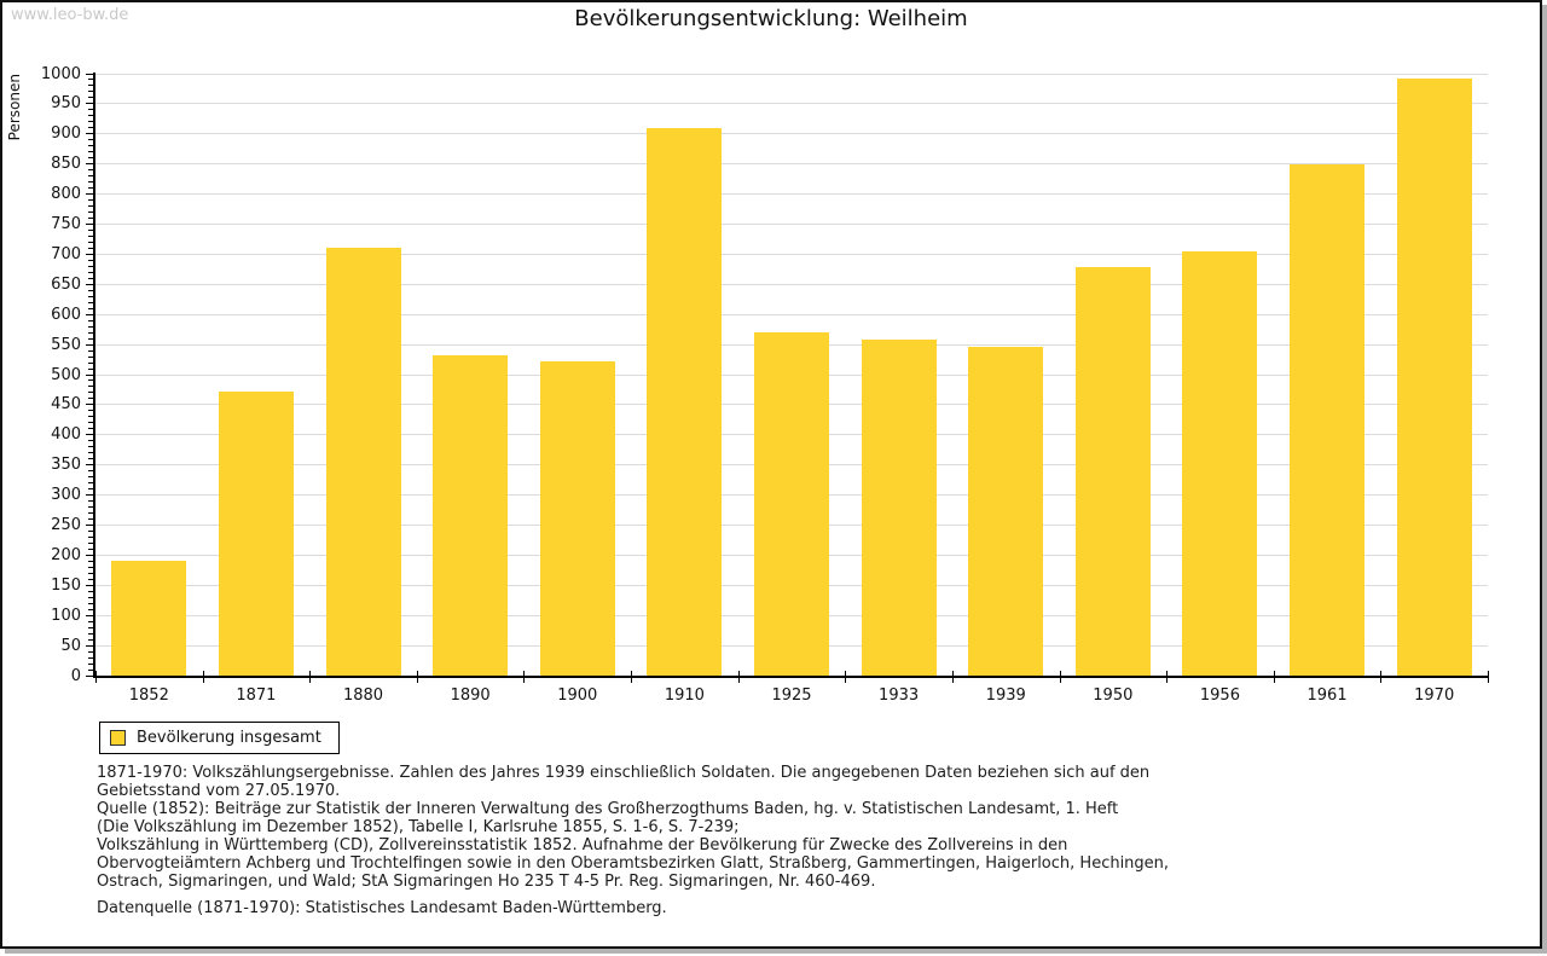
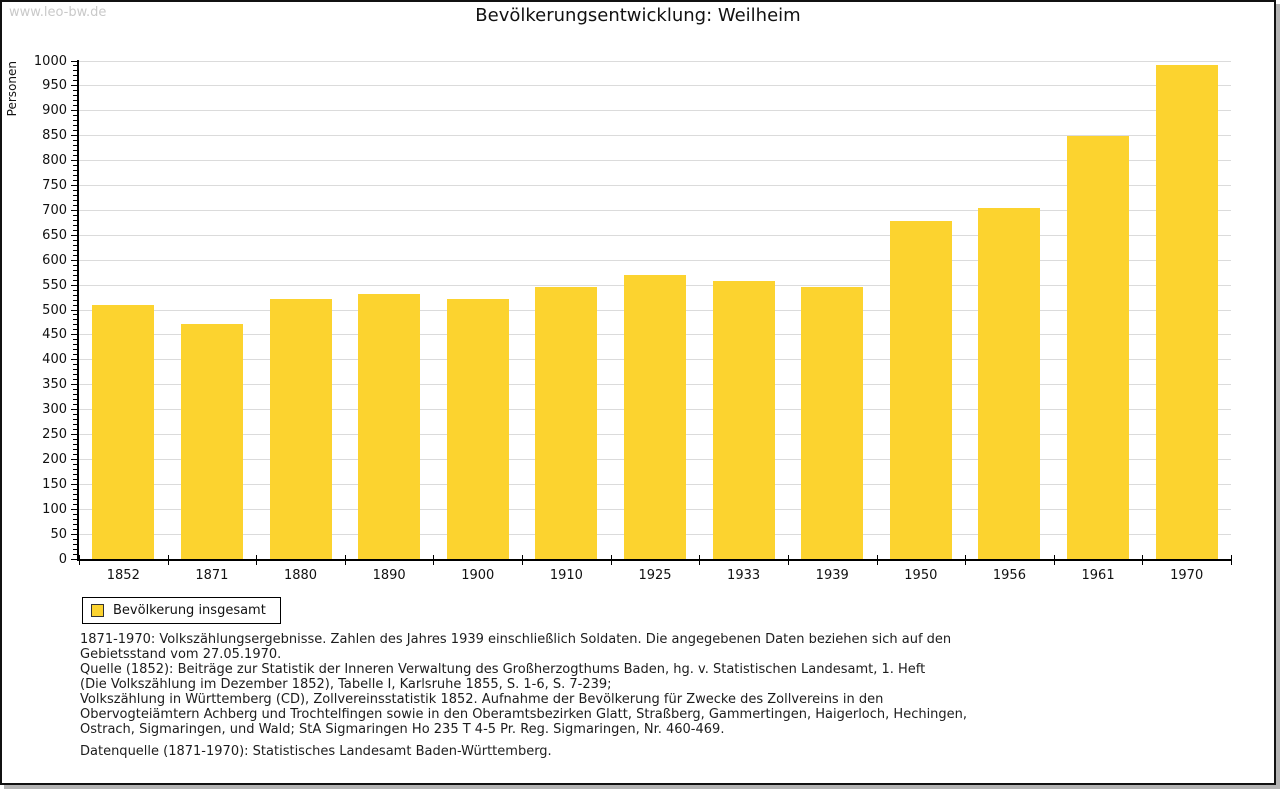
1852: 190 -> 510
1880: 710 -> 520
1910: 910 -> 550
